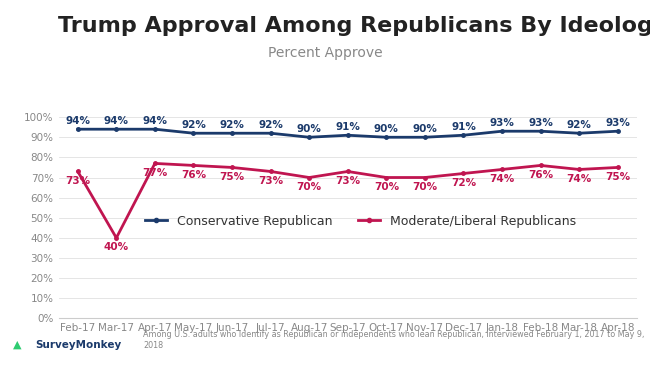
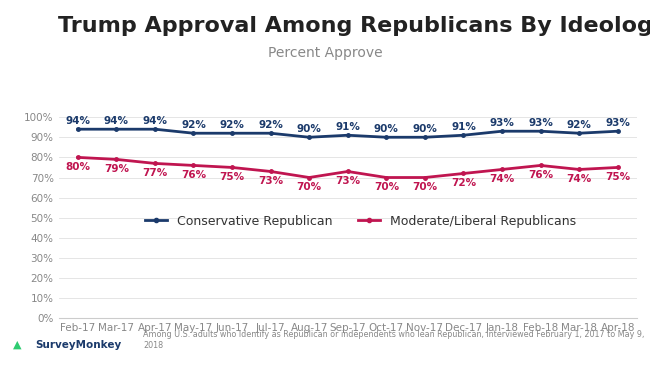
Moderate/Liberal Republicans/Feb-17: 73% -> 80%
Moderate/Liberal Republicans/Mar-17: 40% -> 79%
